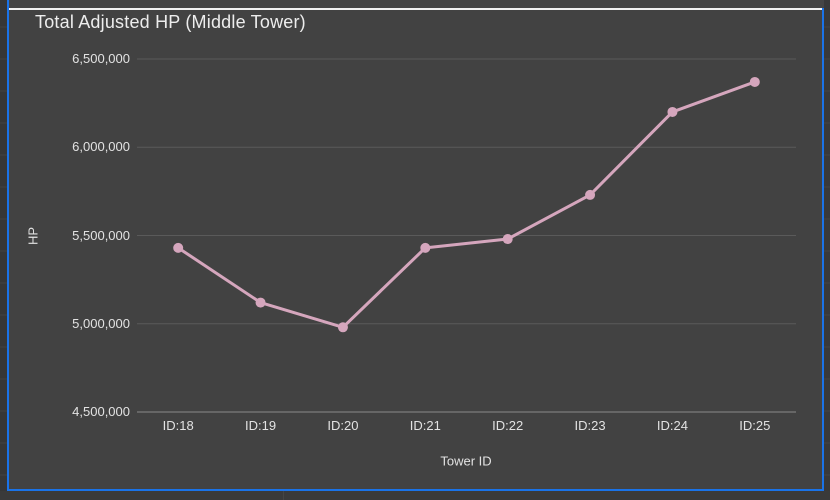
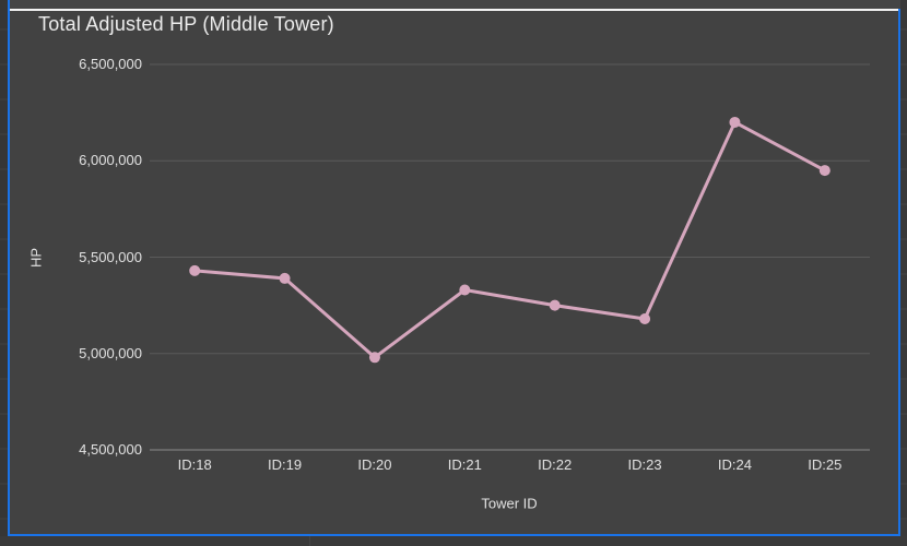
ID:19: 5120000 -> 5390000
ID:21: 5430000 -> 5330000
ID:22: 5480000 -> 5250000
ID:23: 5730000 -> 5180000
ID:25: 6370000 -> 5950000
